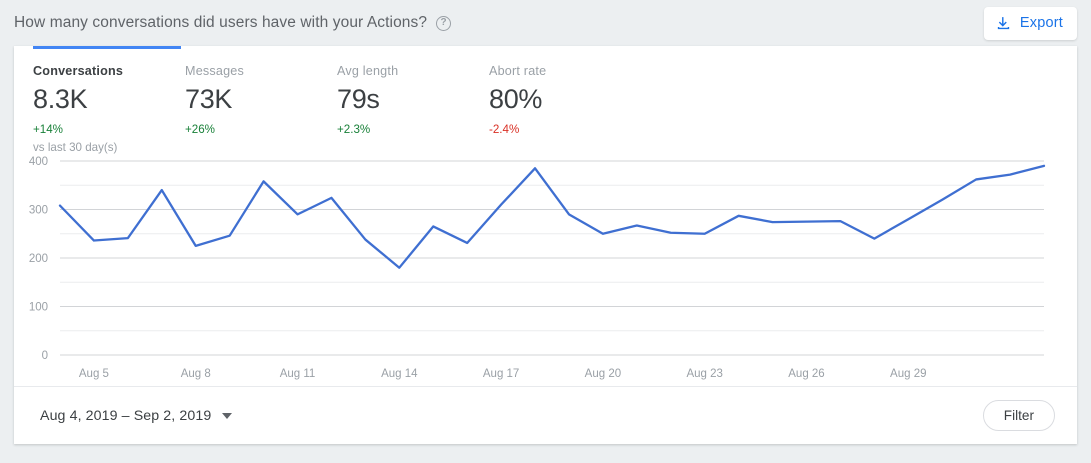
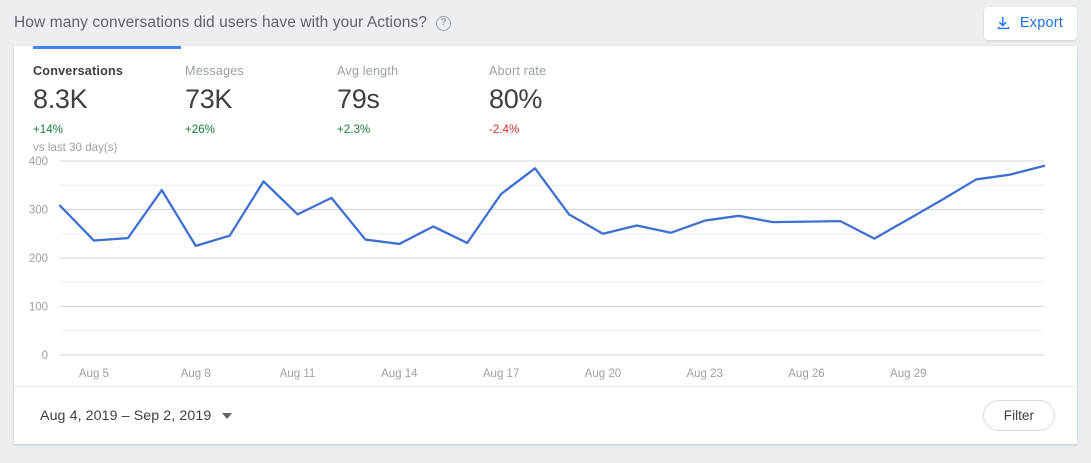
Aug 14: 180 -> 230
Aug 17: 310 -> 330
Aug 23: 250 -> 280
